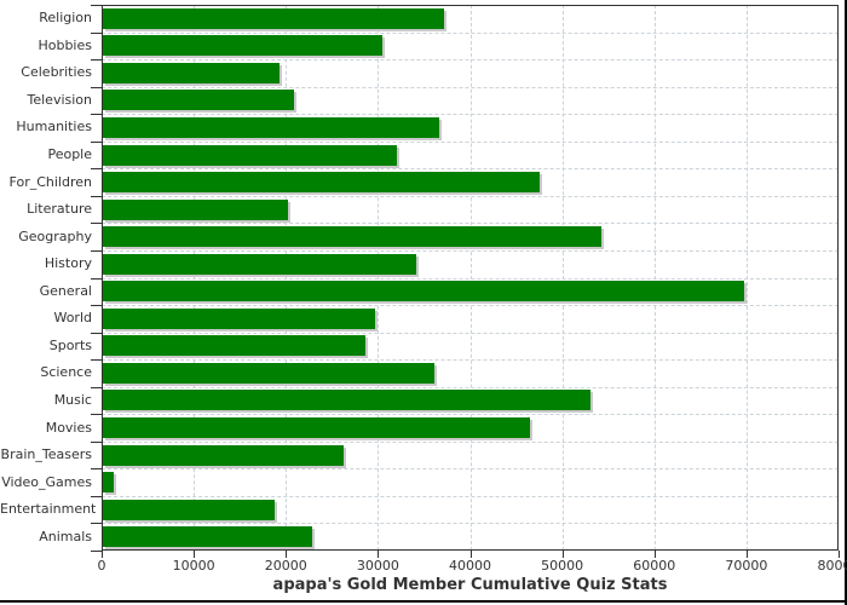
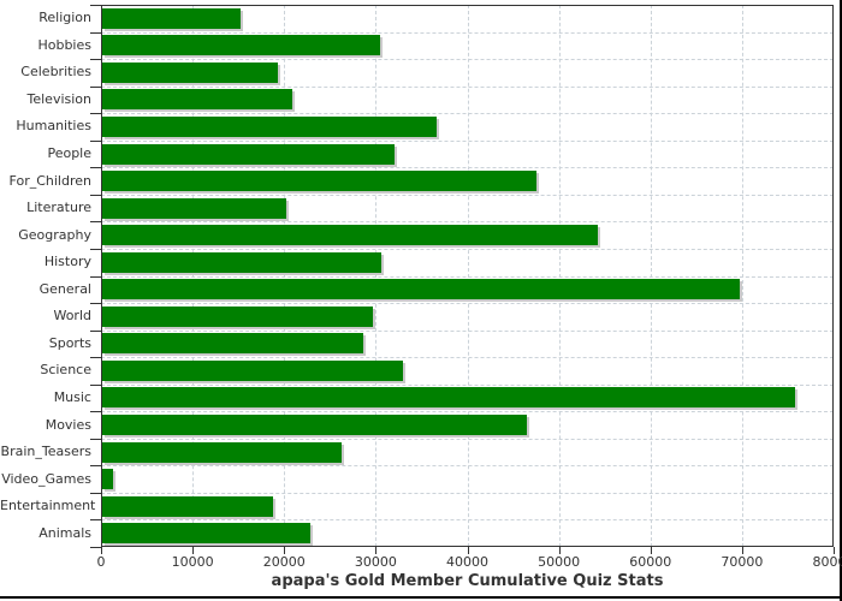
Religion: 37000 -> 15000
History: 34000 -> 30000
Science: 36000 -> 33000
Music: 53000 -> 76000
